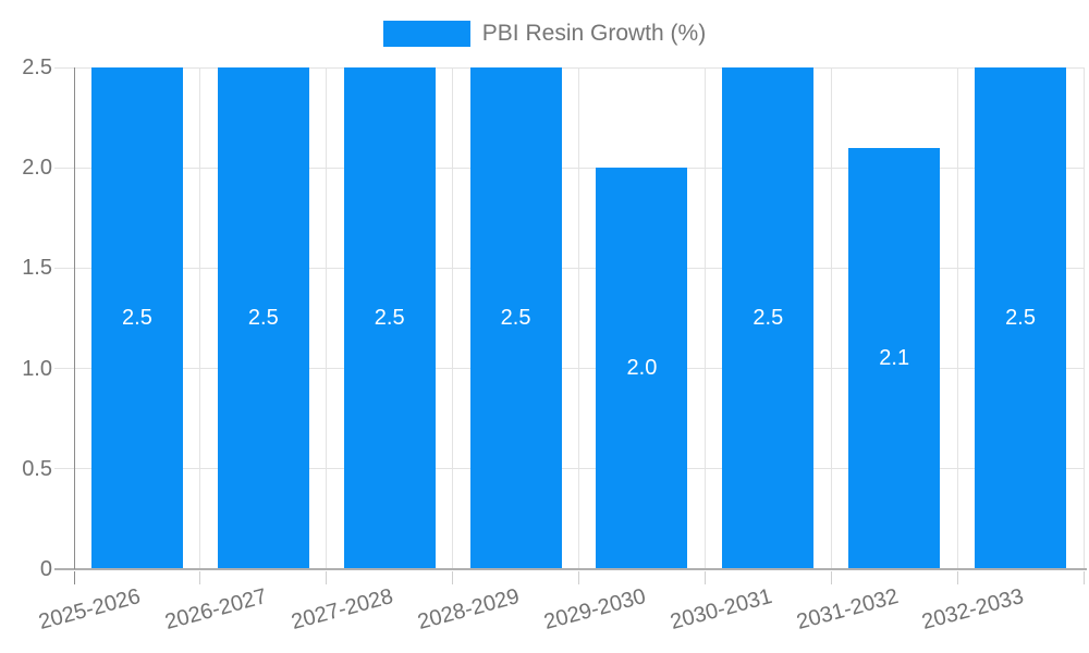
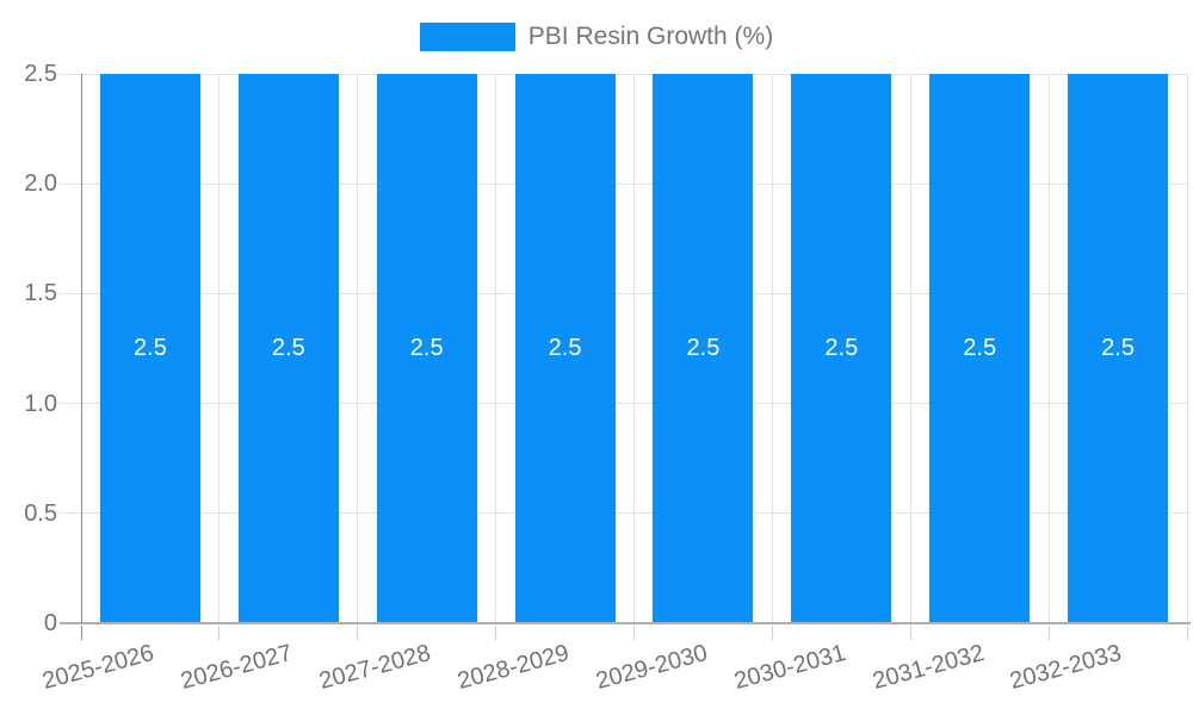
2029-2030: 2.0 -> 2.5
2031-2032: 2.1 -> 2.5
